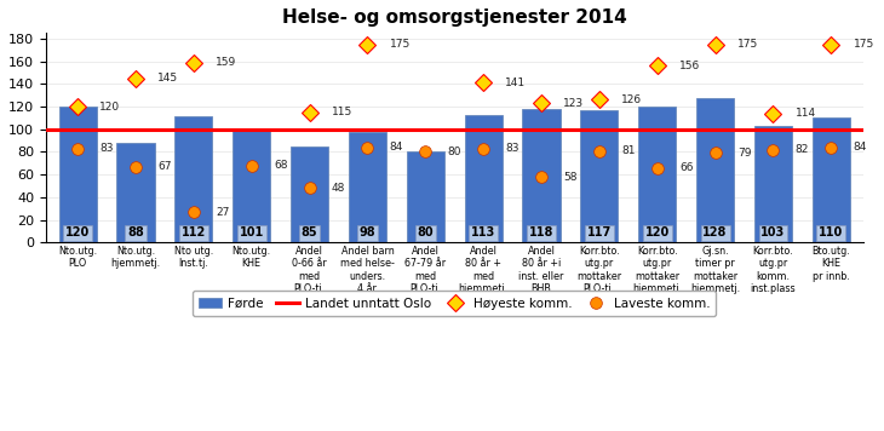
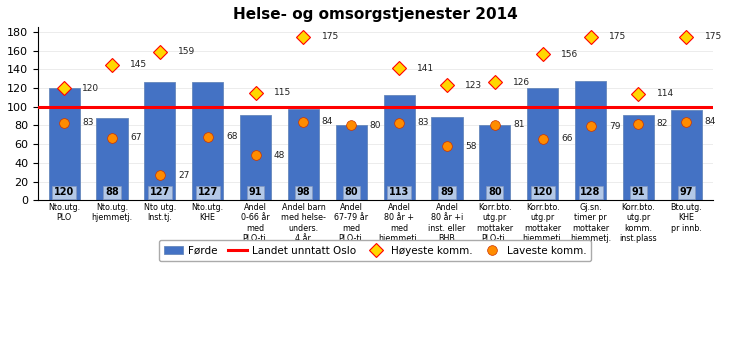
Nto utg. Inst.tj.: 112 -> 127
Nto.utg. KHE: 101 -> 127
Andel 0-66 år med PLO-tj.: 85 -> 91
Andel 80 år +i inst. eller BHB: 118 -> 89
Korr.bto. utg.pr mottaker PLO-tj.: 117 -> 80
Korr.bto. utg.pr komm. inst.plass: 103 -> 91
Bto.utg. KHE pr innb.: 110 -> 97
